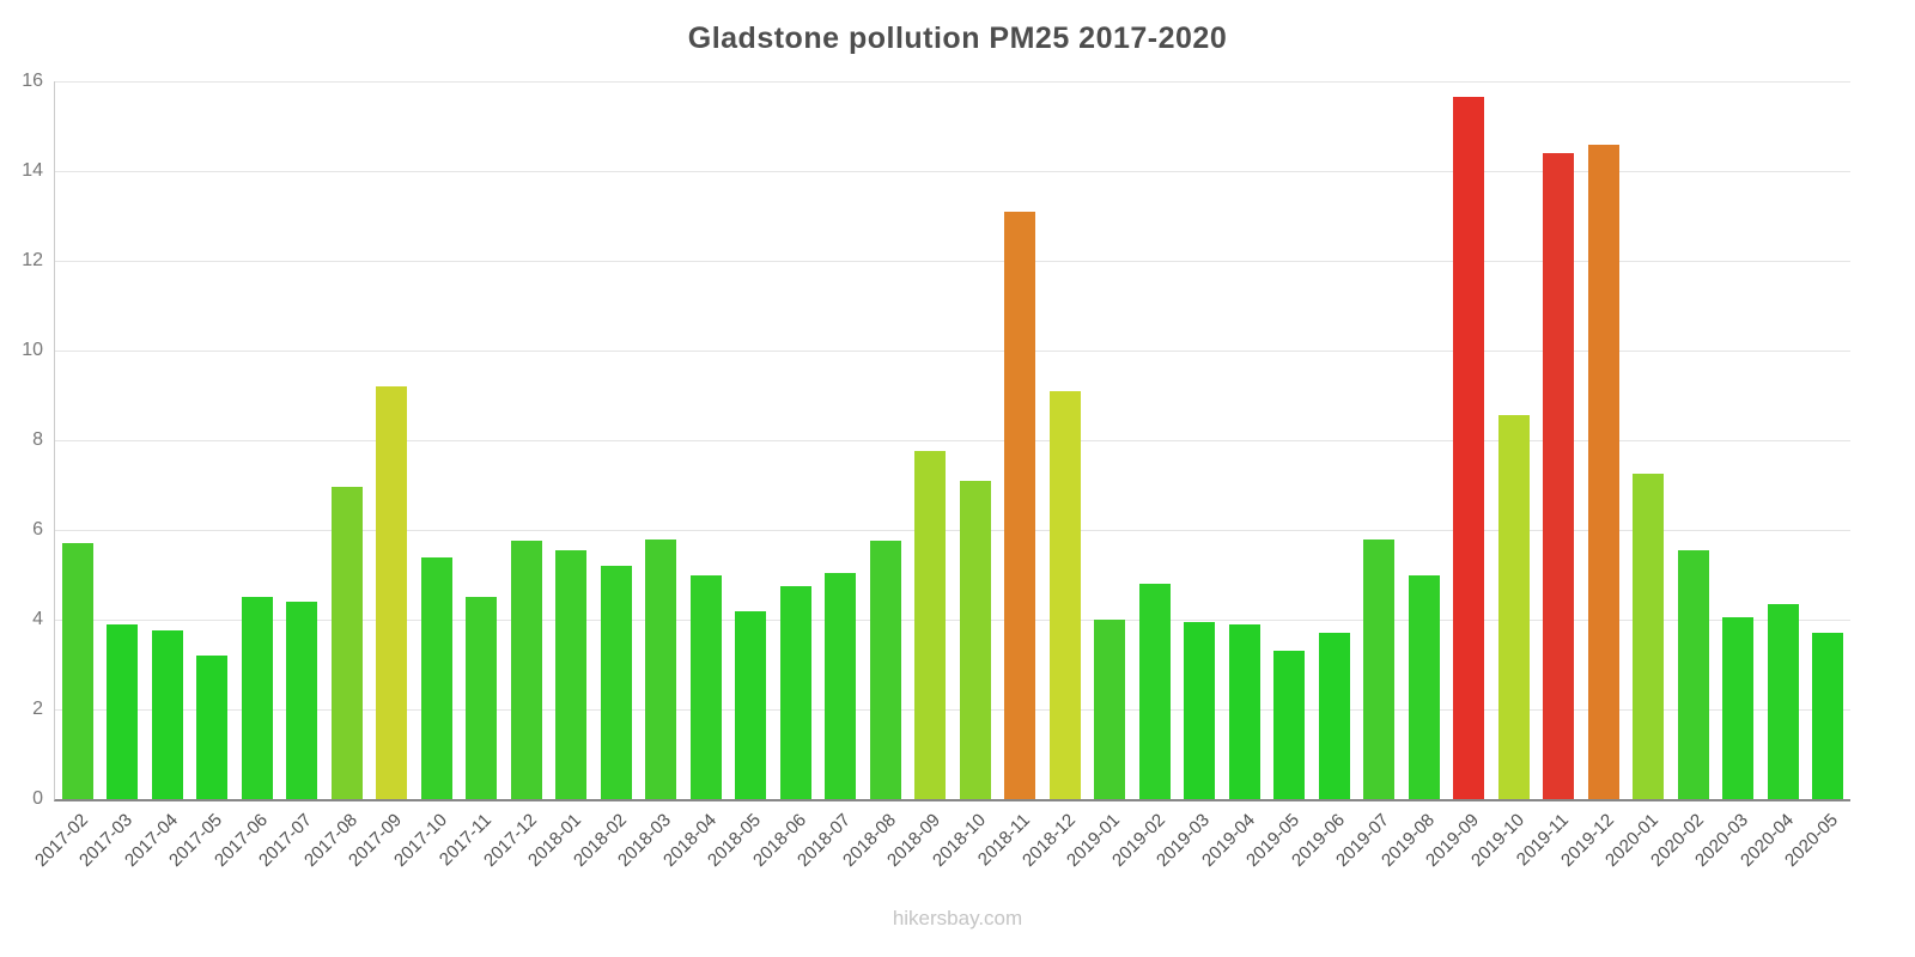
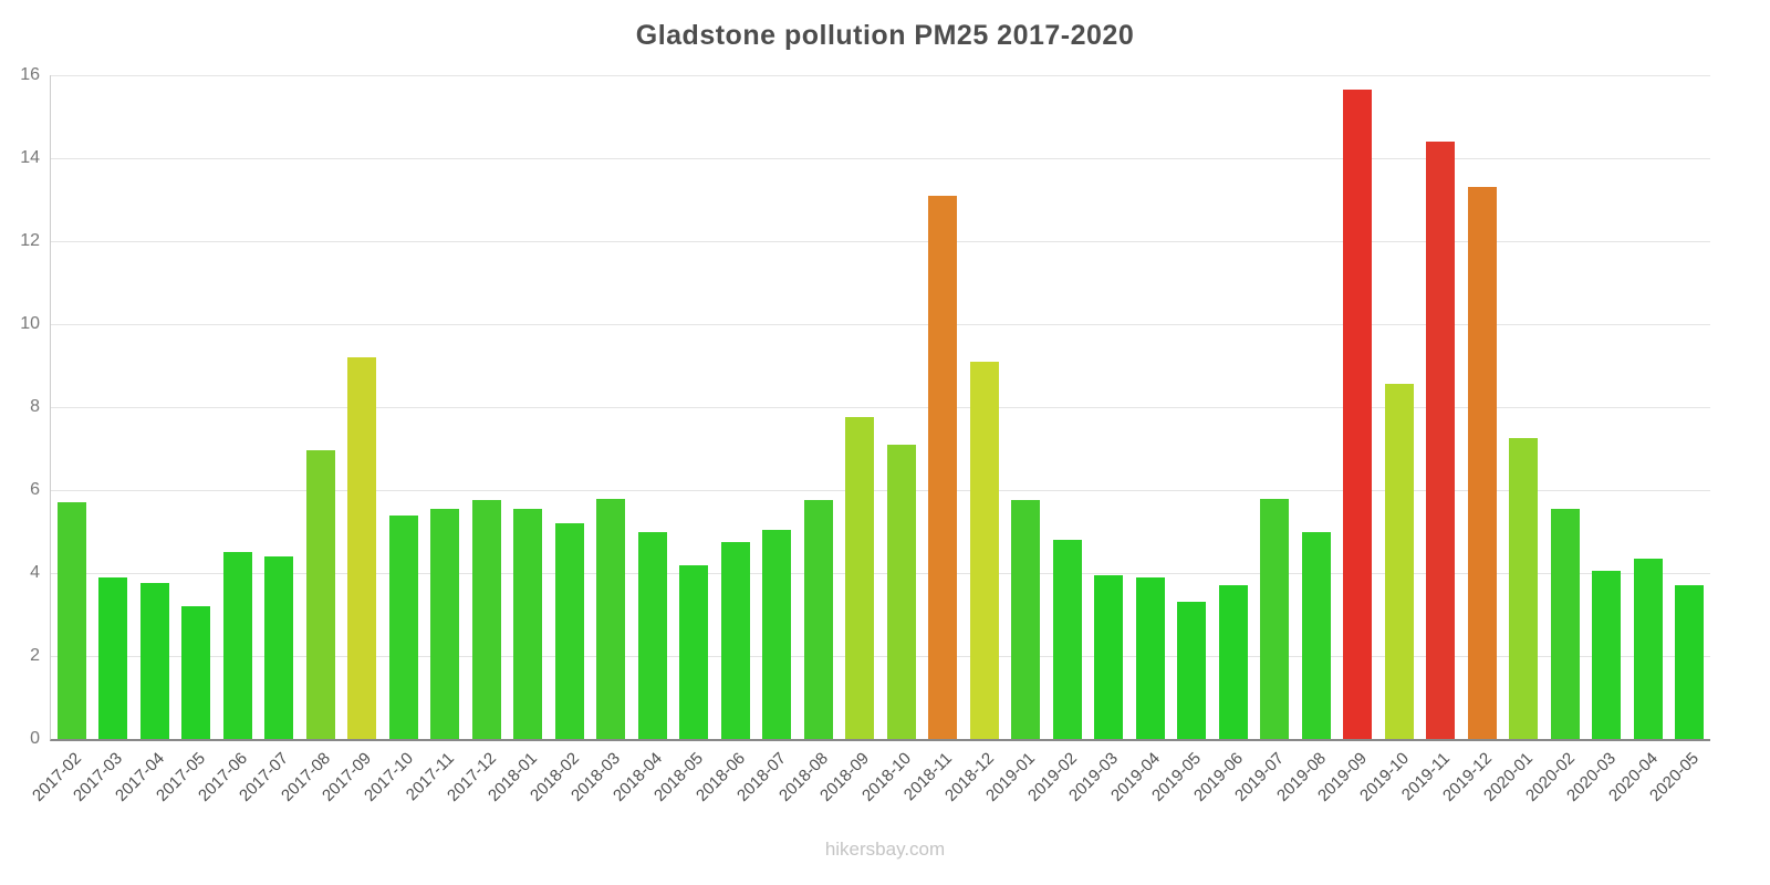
2017-11: 4.5 -> 5.5
2019-01: 4.0 -> 5.8
2019-12: 14.6 -> 13.3
